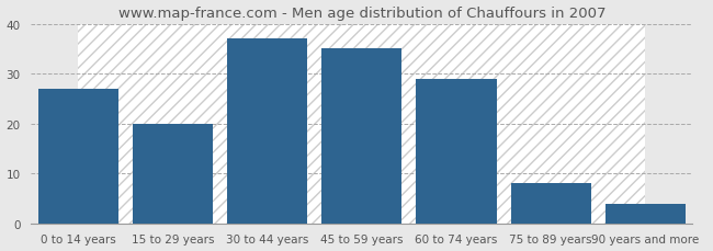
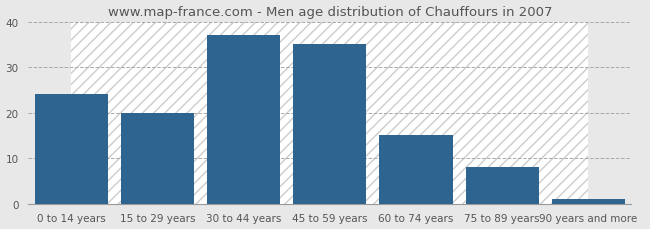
0 to 14 years: 27 -> 24
60 to 74 years: 29 -> 15
90 years and more: 4 -> 1
